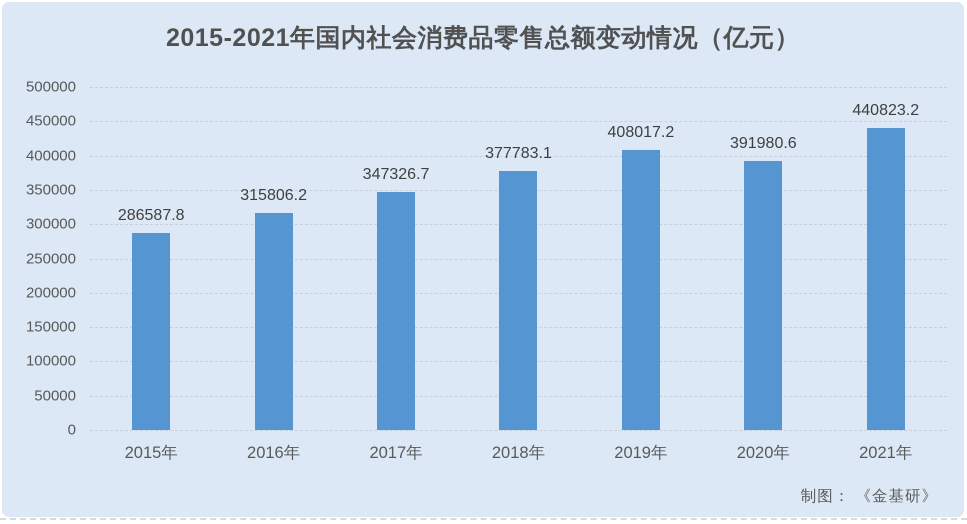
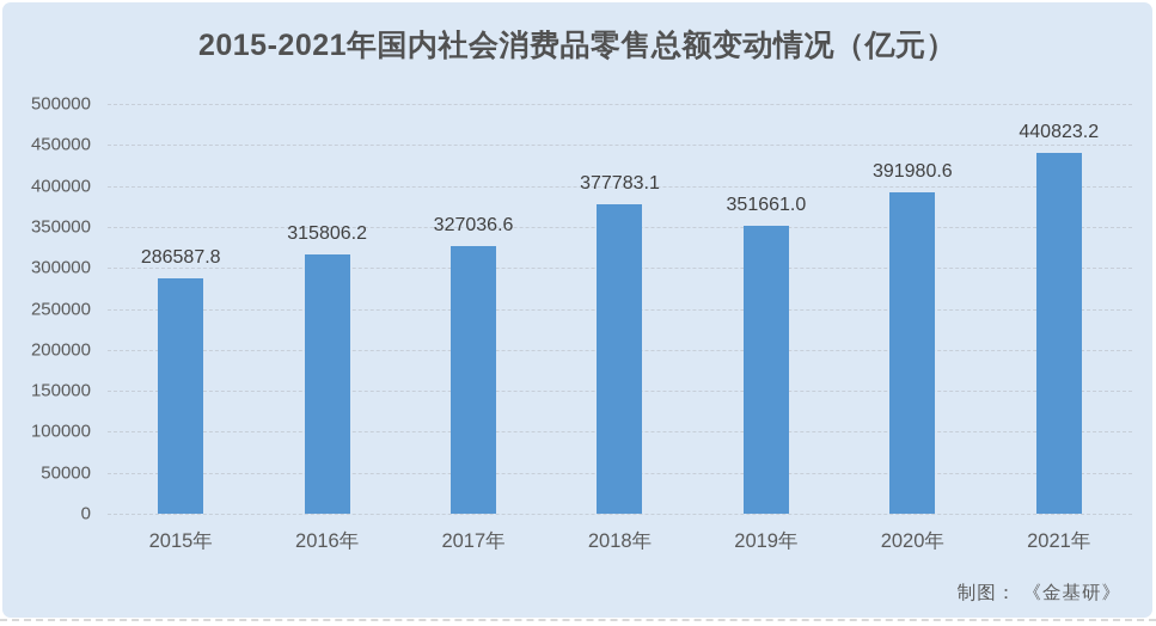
2017年: 347326.7 -> 327036.6
2019年: 408017.2 -> 351661.0
